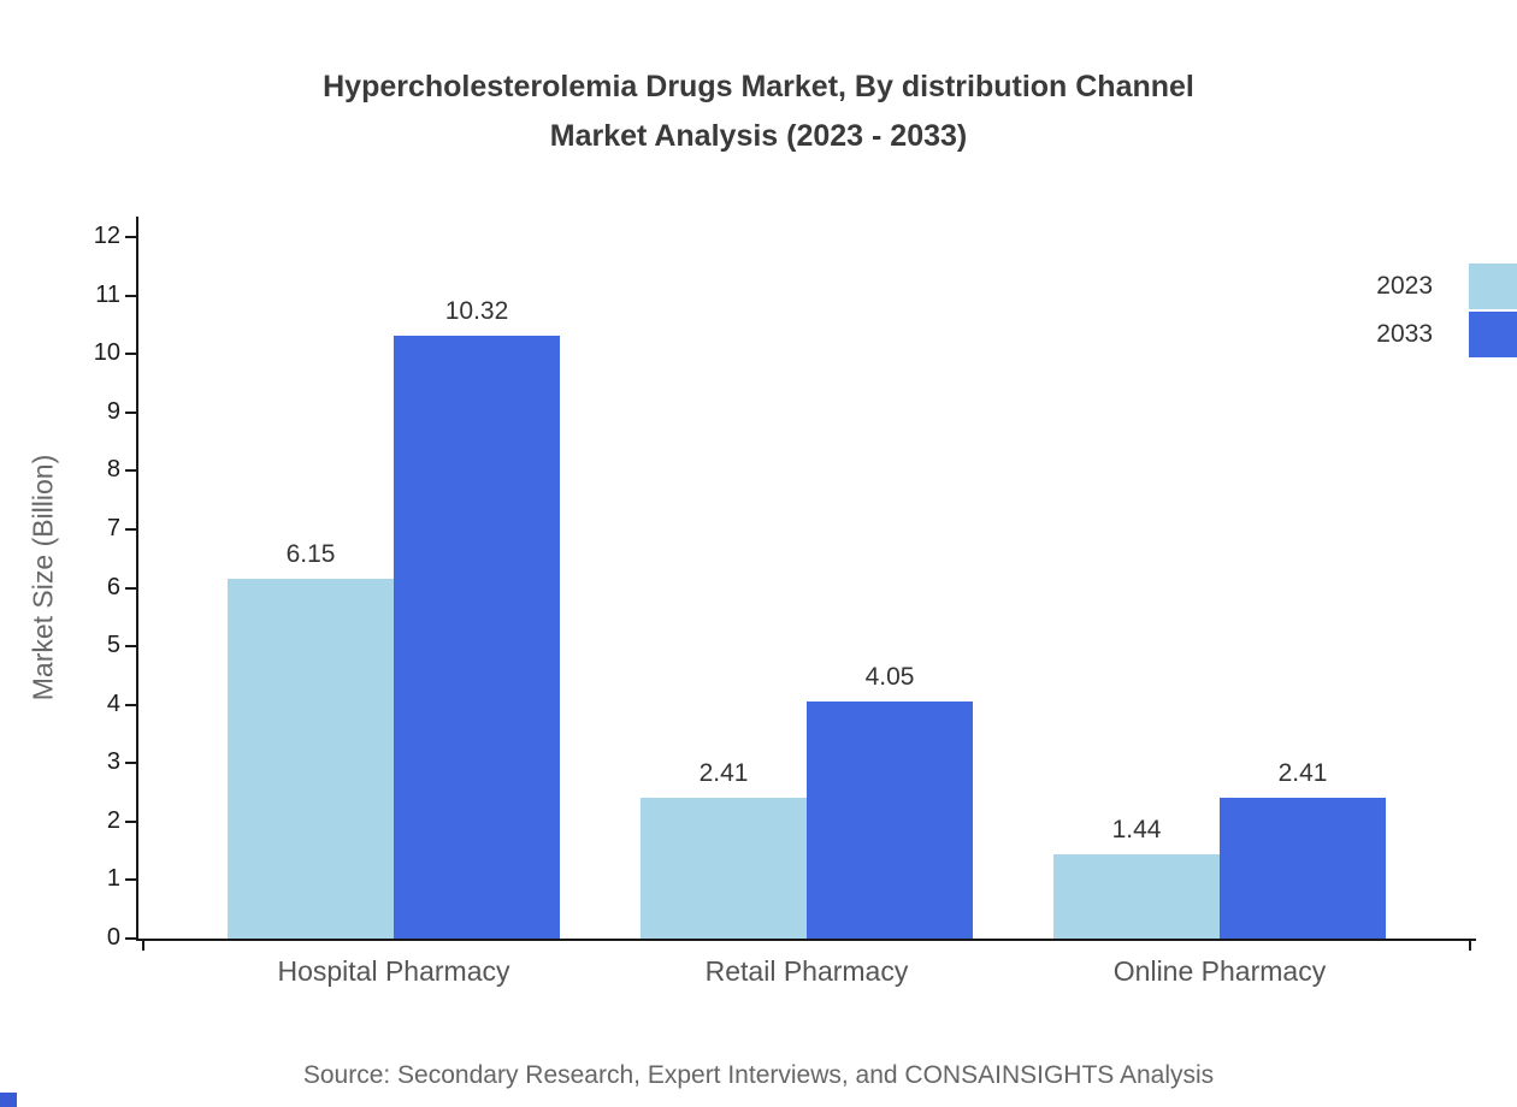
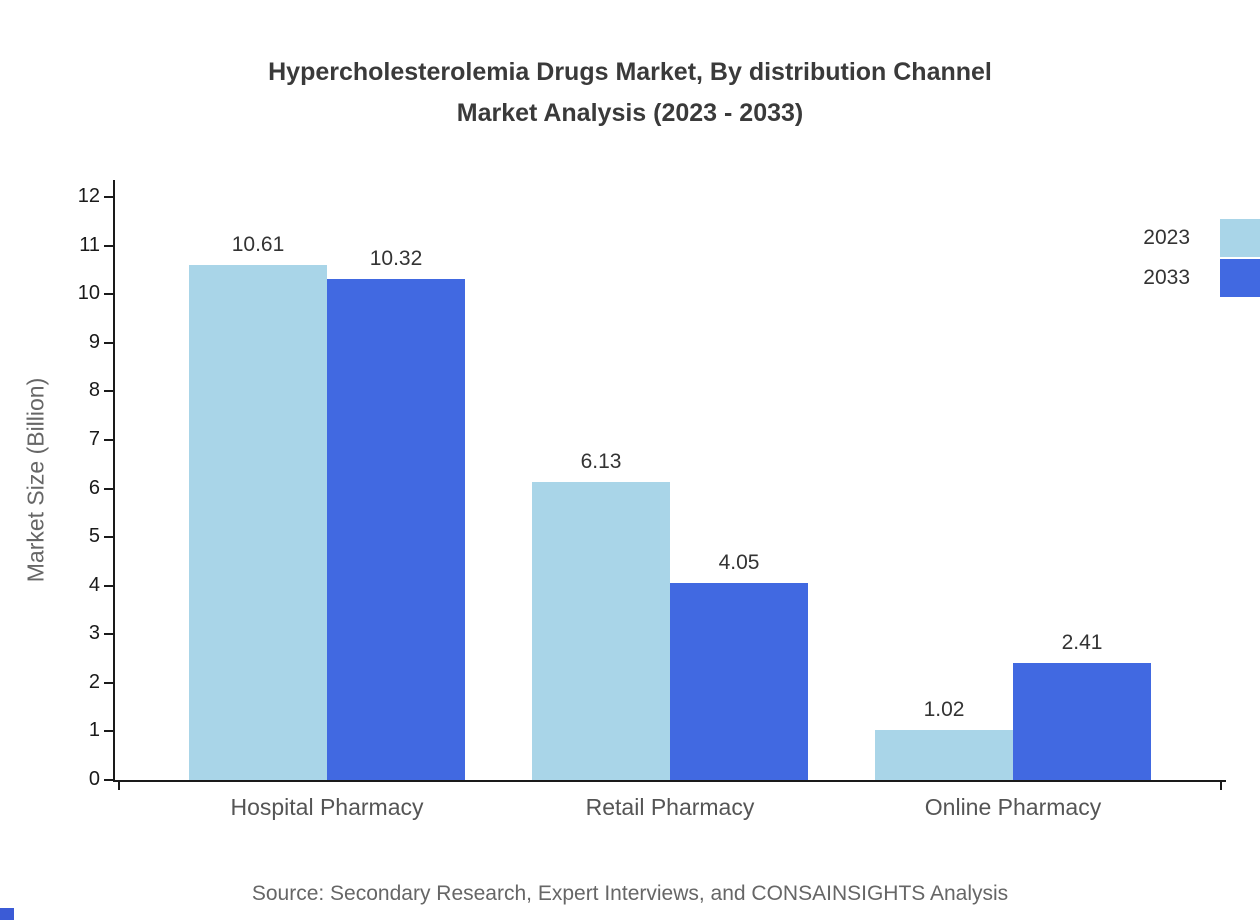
2023/Hospital Pharmacy: 6.15 -> 10.61
2023/Retail Pharmacy: 2.41 -> 6.13
2023/Online Pharmacy: 1.44 -> 1.02
